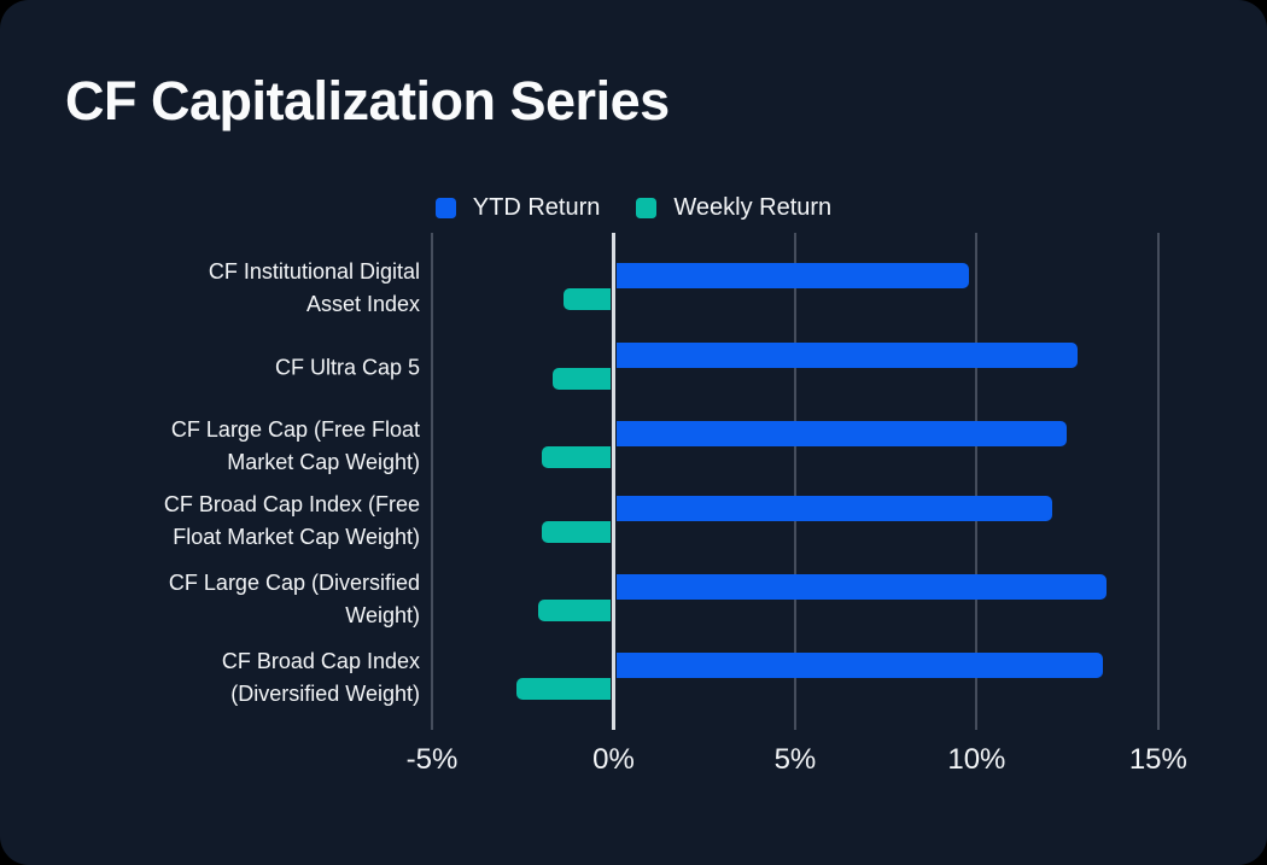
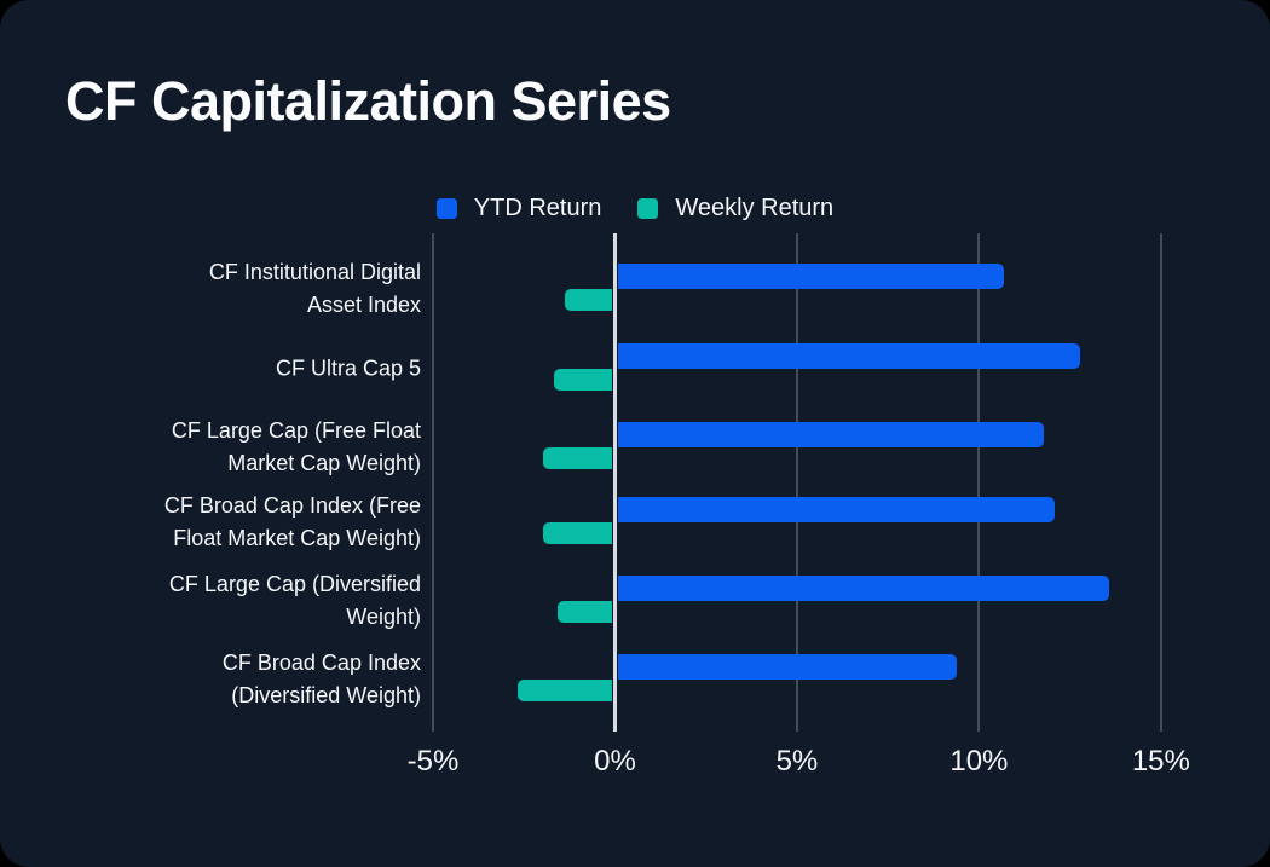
YTD Return/CF Institutional Digital Asset Index: 9.7% -> 10.6%
YTD Return/CF Large Cap (Free Float Market Cap Weight): 12.4% -> 11.7%
Weekly Return/CF Large Cap (Diversified Weight): -2.0% -> -1.5%
YTD Return/CF Broad Cap Index (Diversified Weight): 13.4% -> 9.3%
